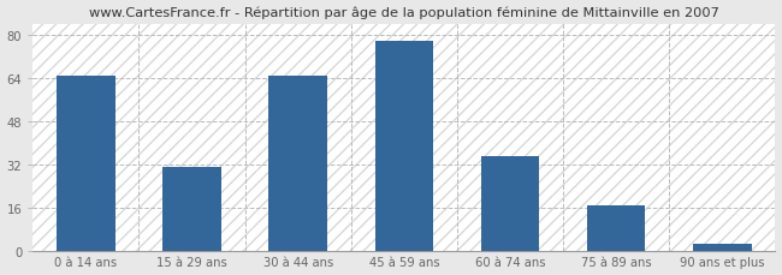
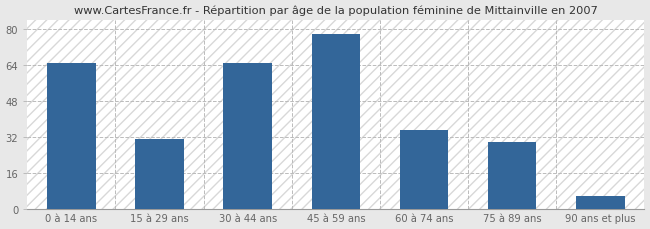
75 à 89 ans: 17 -> 30
90 ans et plus: 3 -> 6
